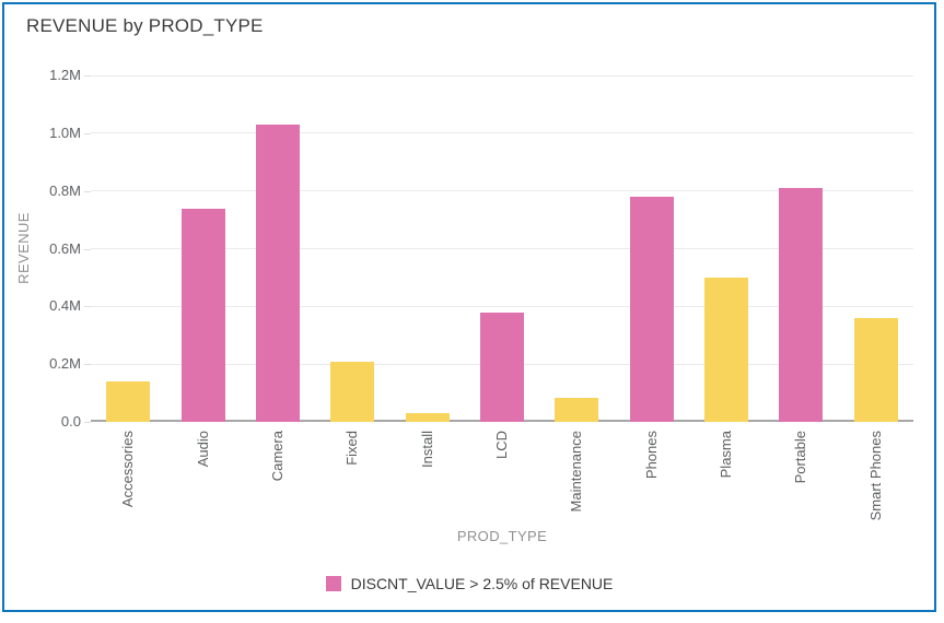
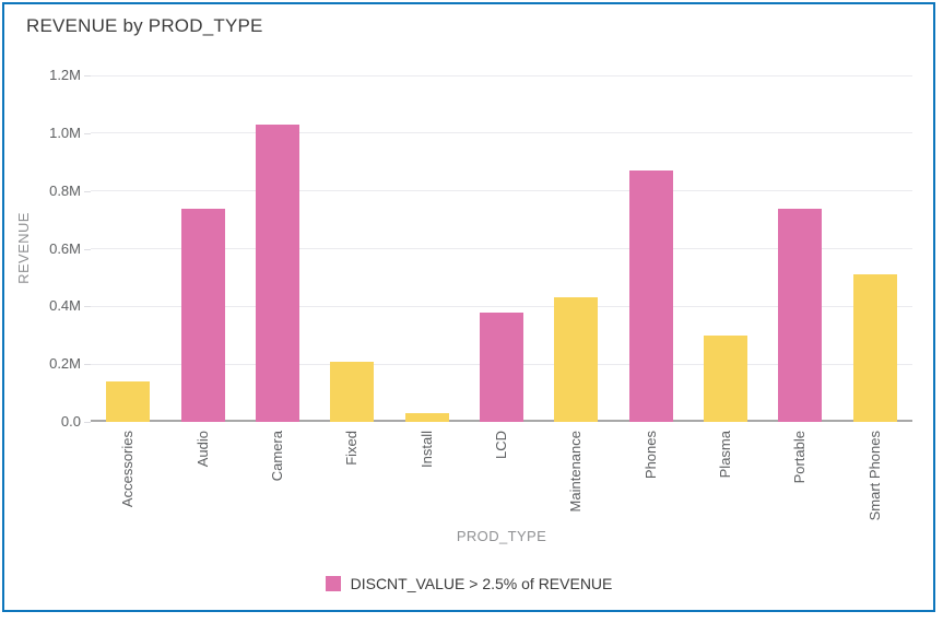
Maintenance: 0.09M -> 0.43M
Phones: 0.78M -> 0.87M
Plasma: 0.50M -> 0.30M
Portable: 0.81M -> 0.74M
Smart Phones: 0.36M -> 0.51M
